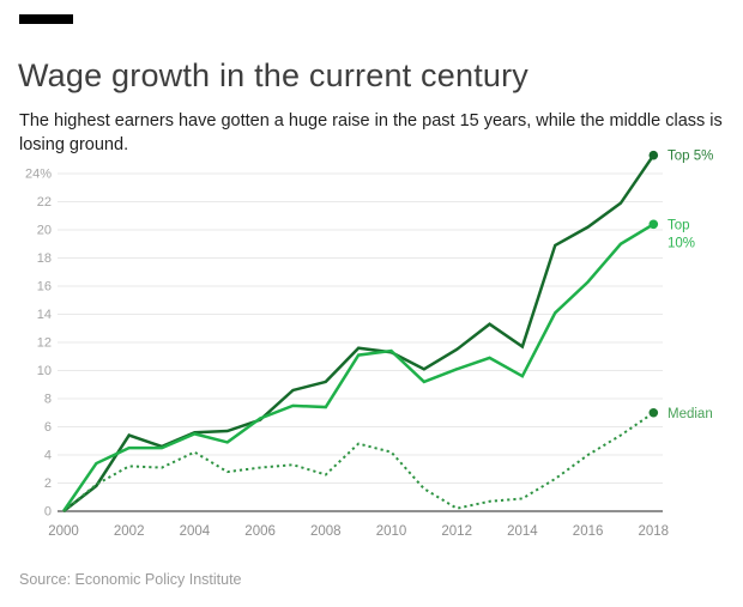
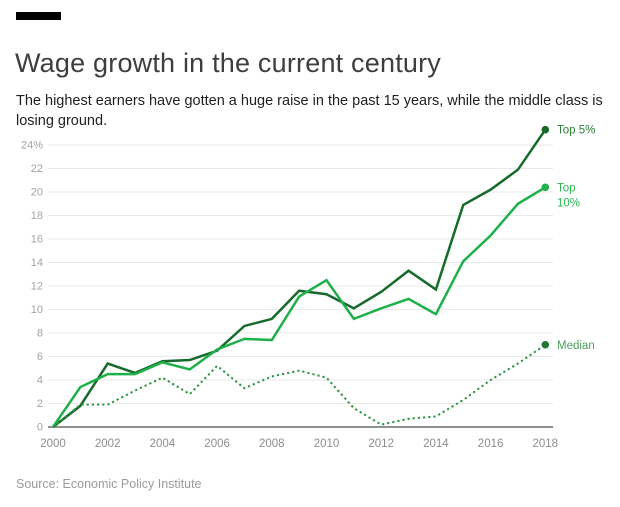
Median/2002: 3.2% -> 1.9%
Median/2006: 3.1% -> 5.2%
Median/2008: 2.6% -> 4.3%
Top 10%/2010: 11.4% -> 12.5%
